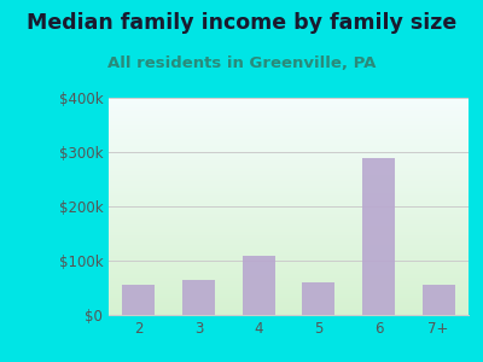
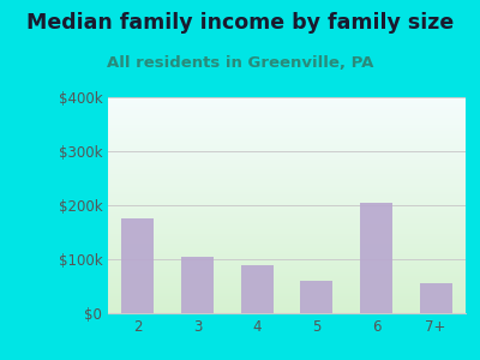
2: $55k -> $175k
3: $65k -> $105k
4: $110k -> $90k
6: $290k -> $205k
